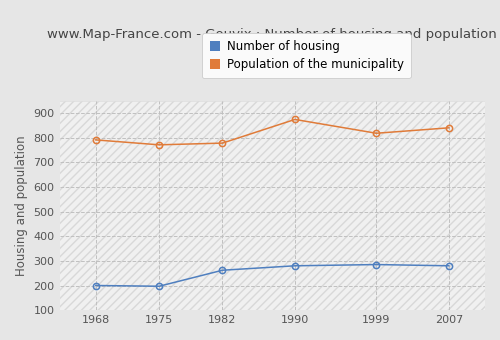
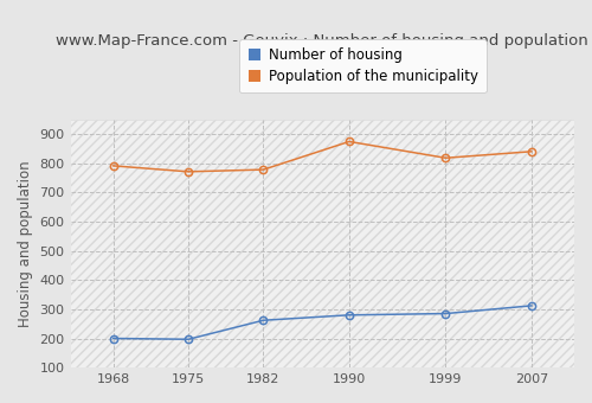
Number of housing/2007: 280 -> 312
